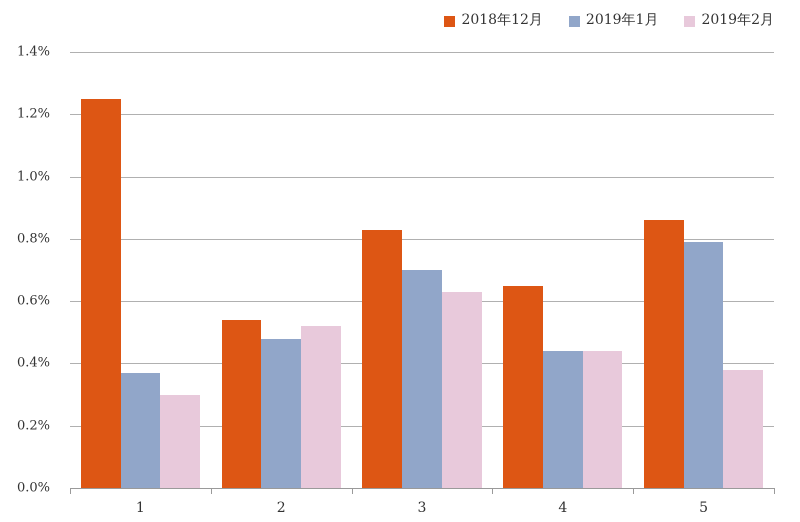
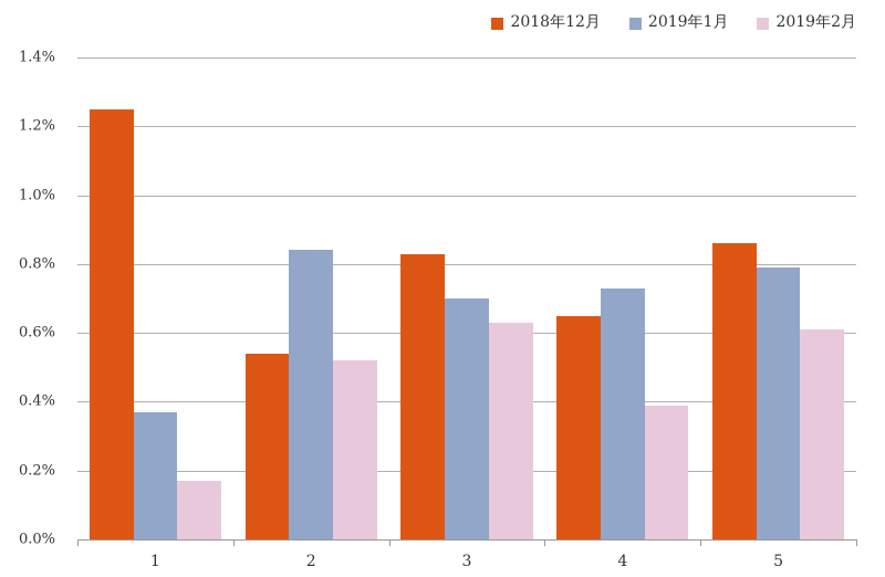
2019年2月/1: 0.30% -> 0.17%
2019年1月/2: 0.48% -> 0.84%
2019年1月/4: 0.44% -> 0.73%
2019年2月/4: 0.44% -> 0.39%
2019年2月/5: 0.38% -> 0.61%
